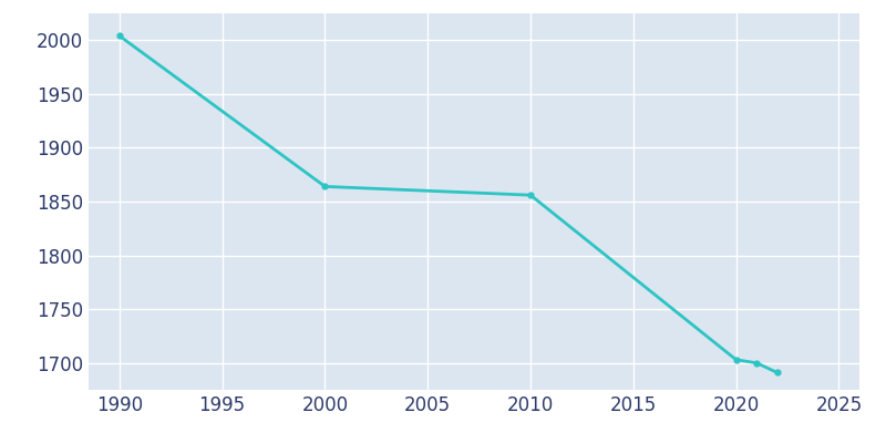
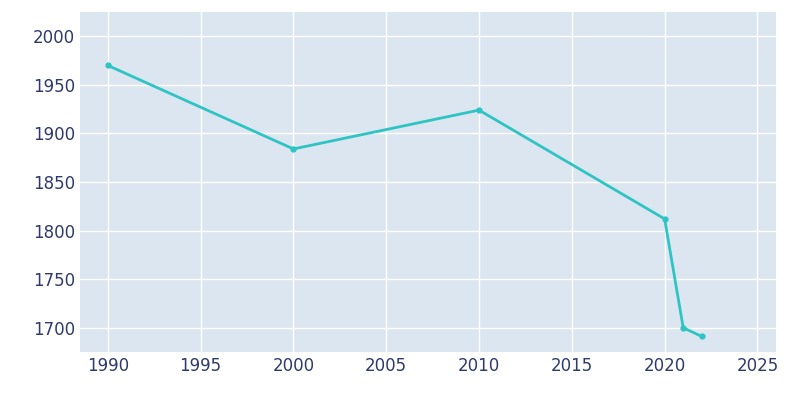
1990: 2004 -> 1970
2000: 1864 -> 1884
2010: 1856 -> 1924
2020: 1703 -> 1812
